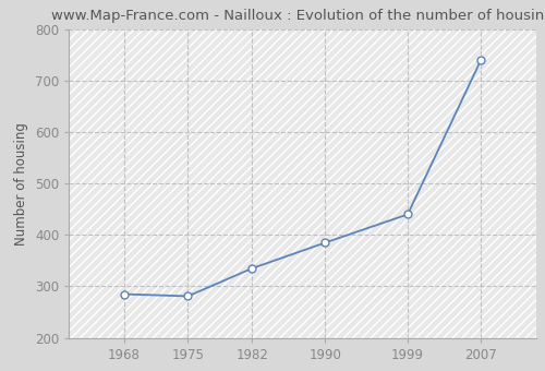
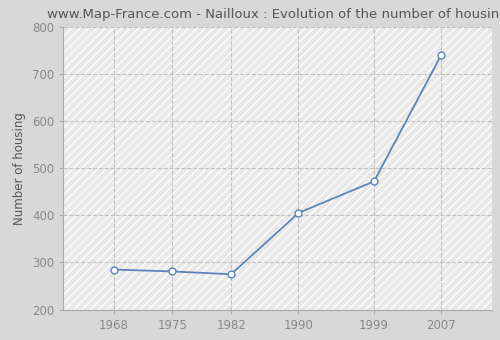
1982: 335 -> 275
1990: 385 -> 405
1999: 440 -> 472
